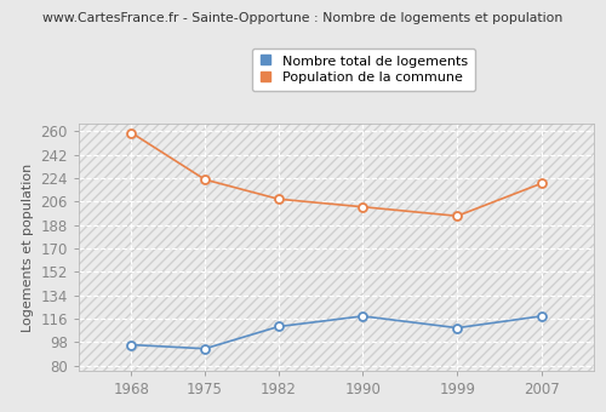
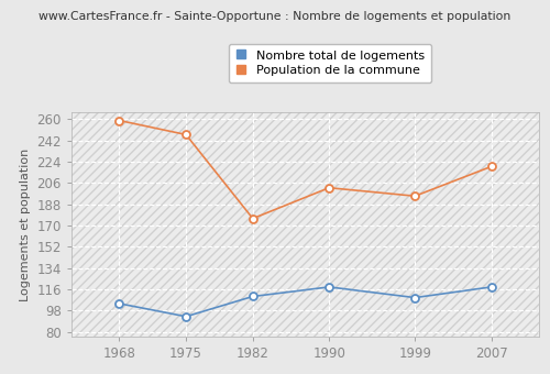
Nombre total de logements/1968: 96 -> 104
Population de la commune/1975: 223 -> 247
Population de la commune/1982: 208 -> 176
